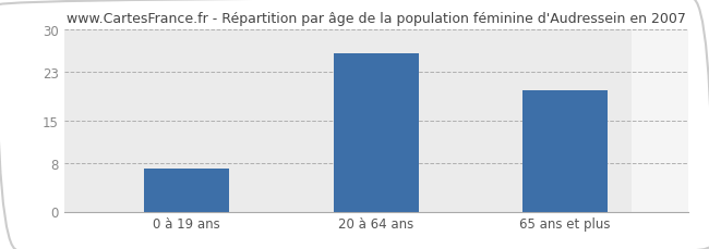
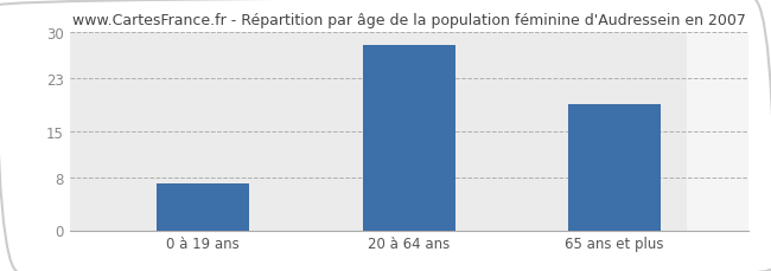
20 à 64 ans: 26 -> 28
65 ans et plus: 20 -> 19
